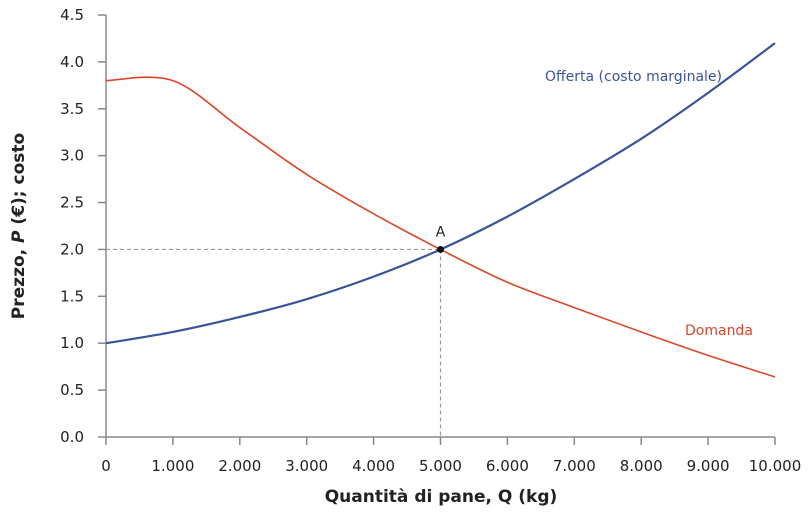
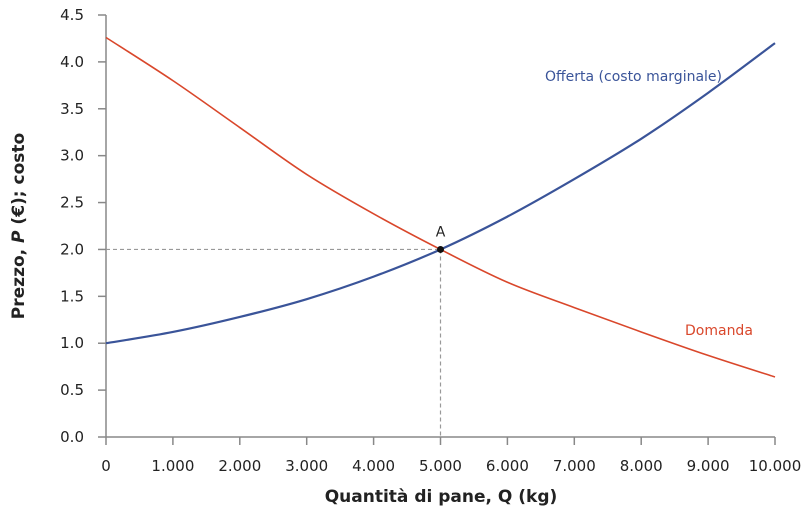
Domanda/0: 3.8 -> 4.3
